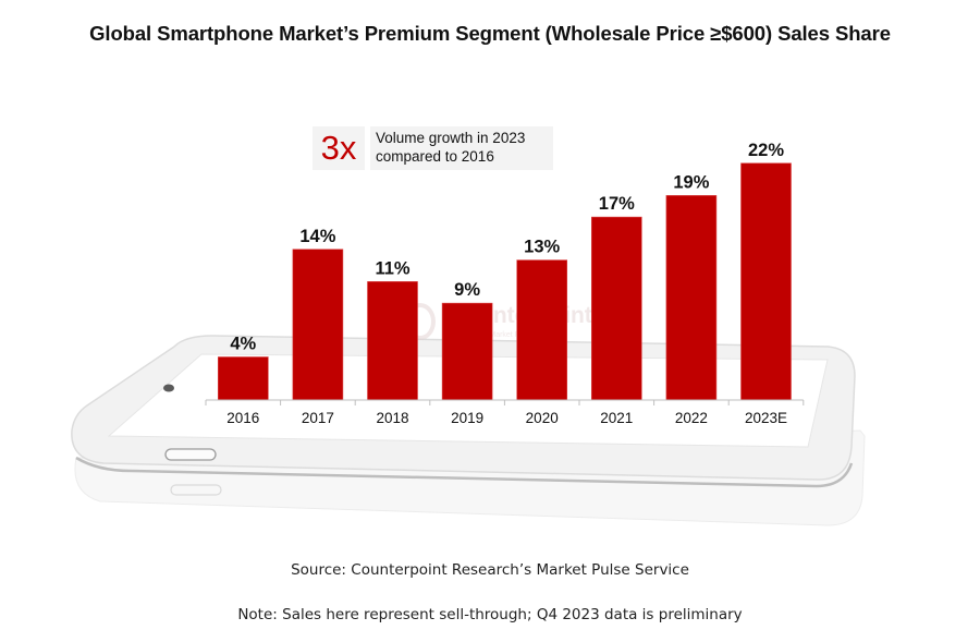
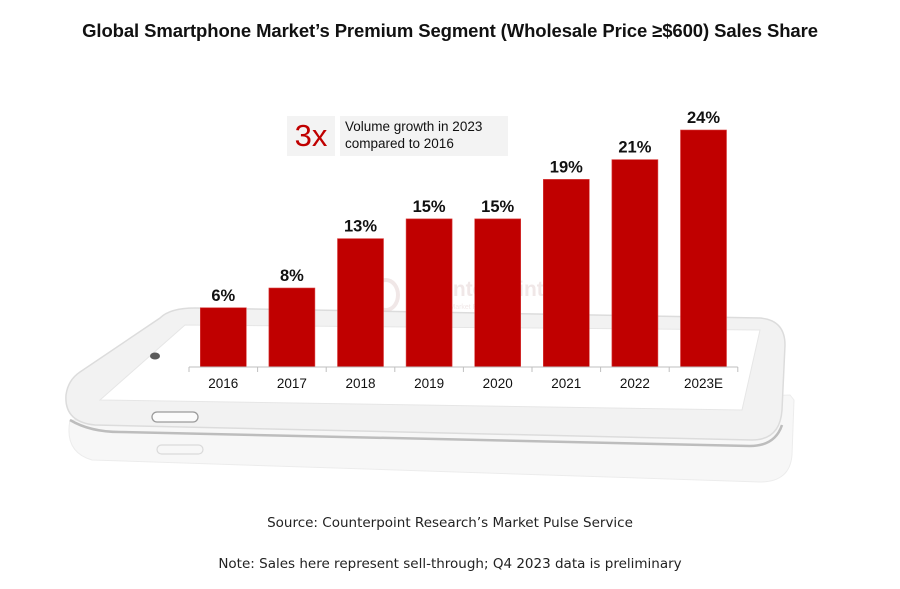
2016: 4% -> 6%
2017: 14% -> 8%
2018: 11% -> 13%
2019: 9% -> 15%
2020: 13% -> 15%
2021: 17% -> 19%
2022: 19% -> 21%
2023E: 22% -> 24%
